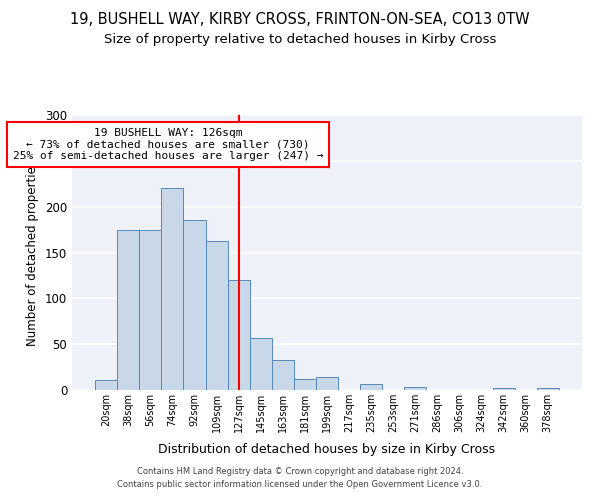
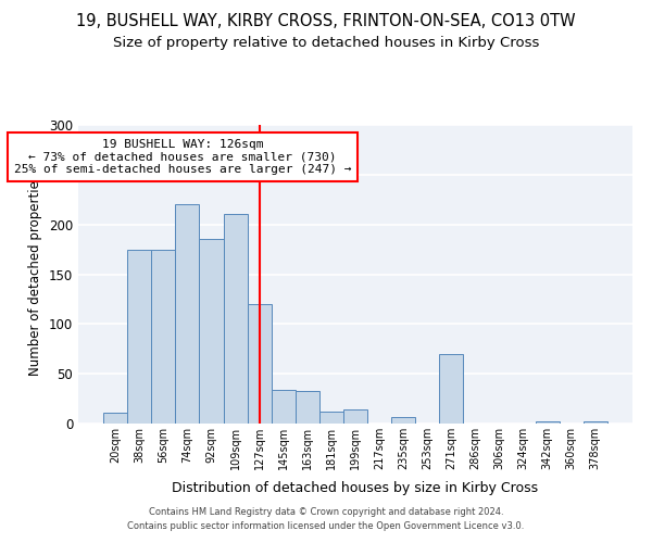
109sqm: 163 -> 210
145sqm: 57 -> 34
271sqm: 3 -> 70
